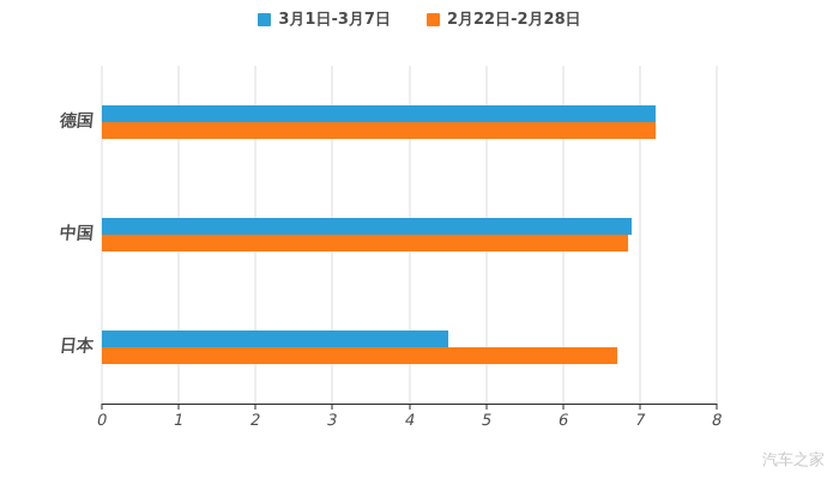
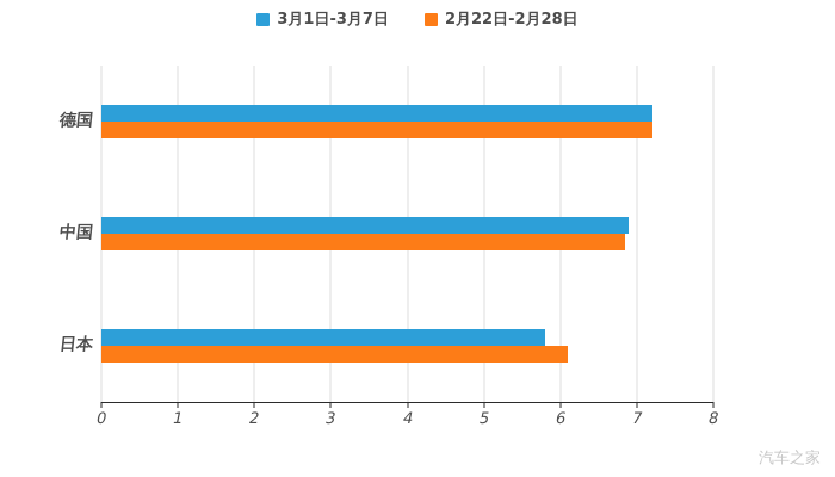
3月1日-3月7日/日本: 4.5 -> 5.8
2月22日-2月28日/日本: 6.7 -> 6.1
